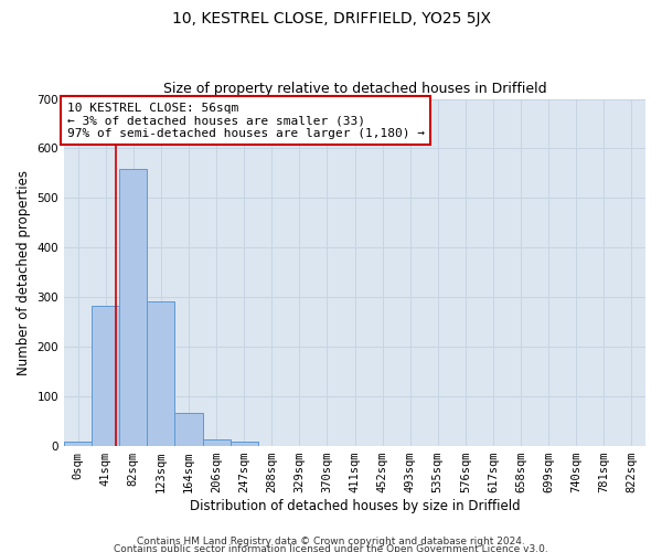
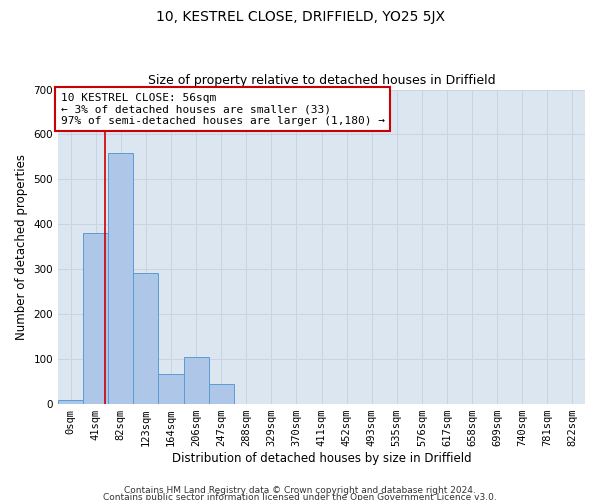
41sqm: 283 -> 380
206sqm: 13 -> 105
247sqm: 8 -> 45
